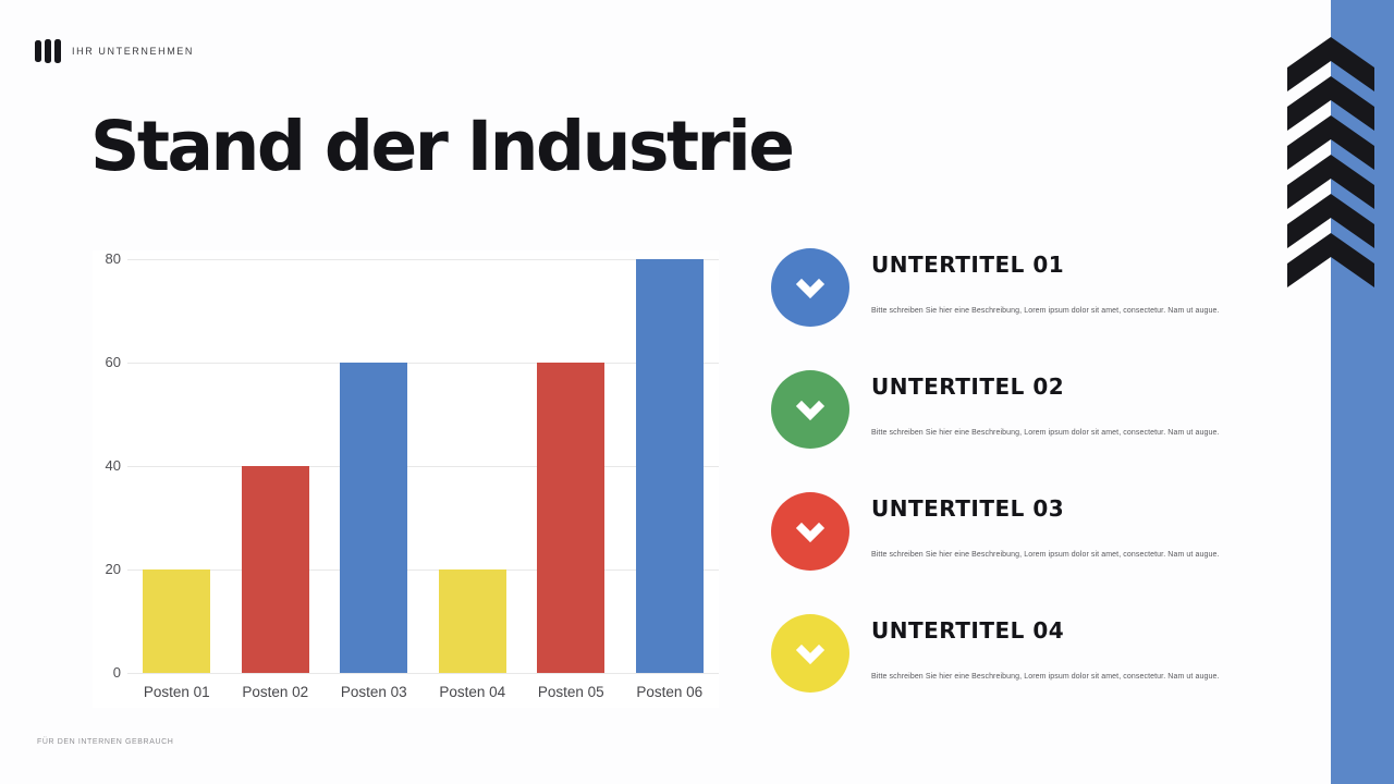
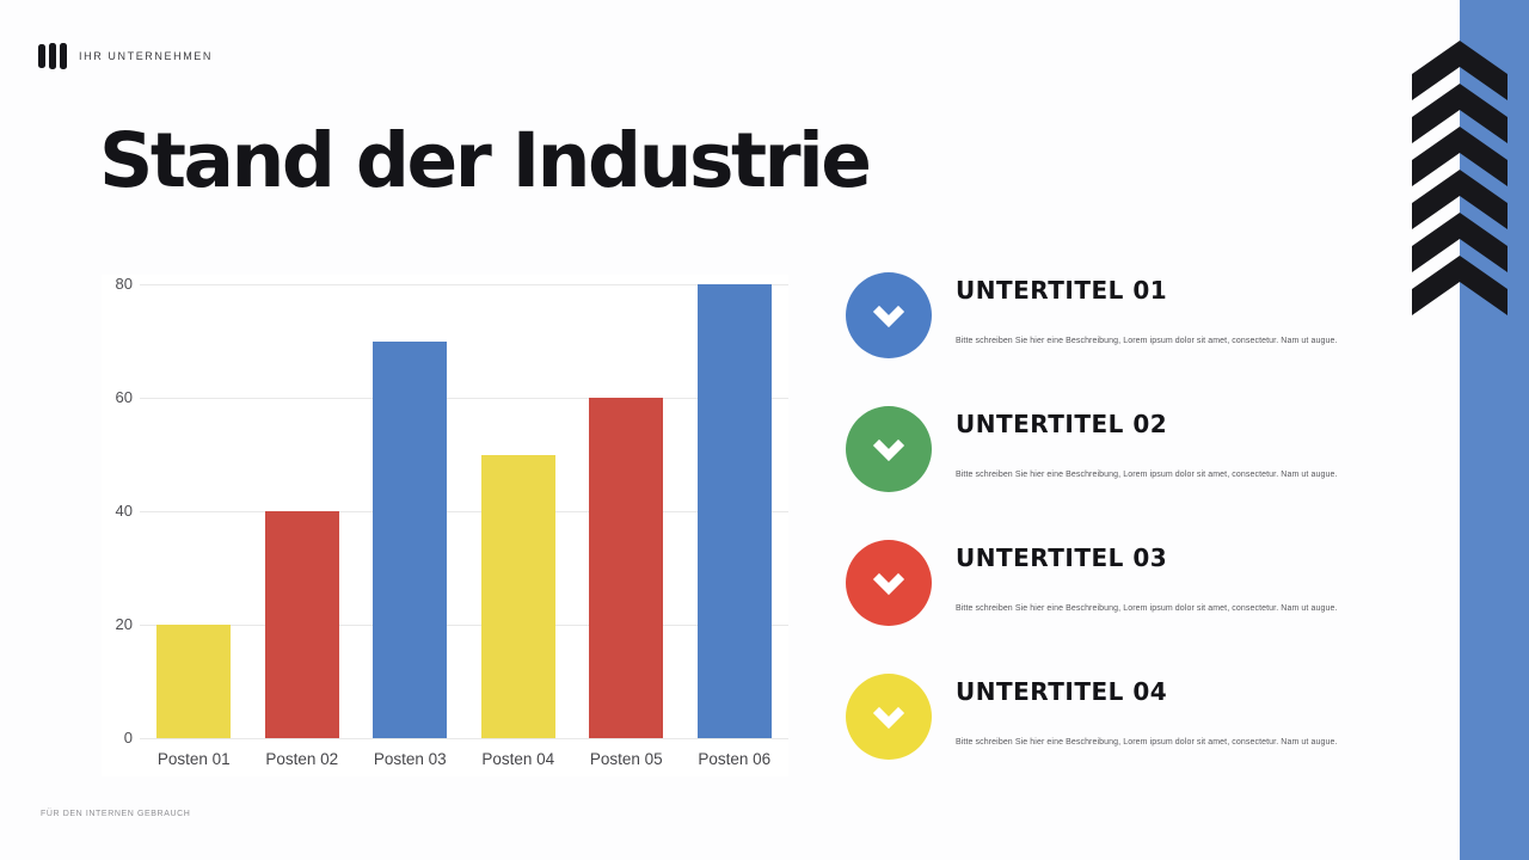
Posten 03: 60 -> 70
Posten 04: 20 -> 50
